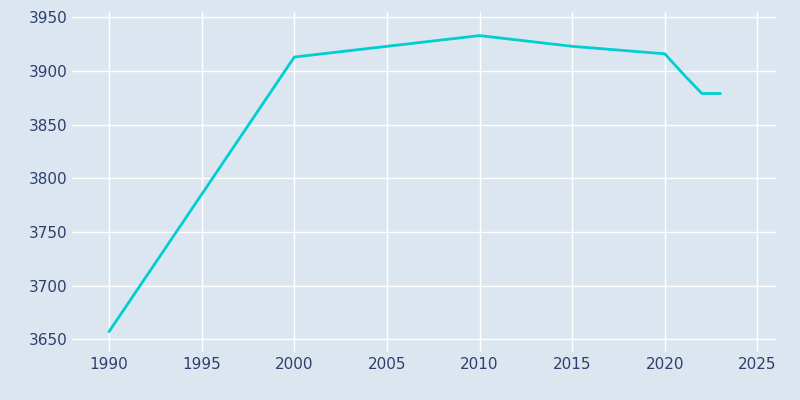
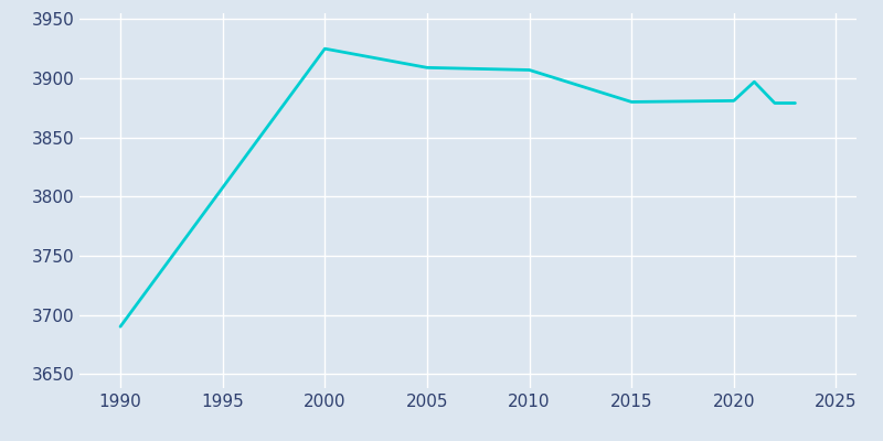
1990: 3657 -> 3690
2000: 3913 -> 3925
2005: 3923 -> 3909
2010: 3933 -> 3907
2015: 3923 -> 3880
2020: 3916 -> 3881
